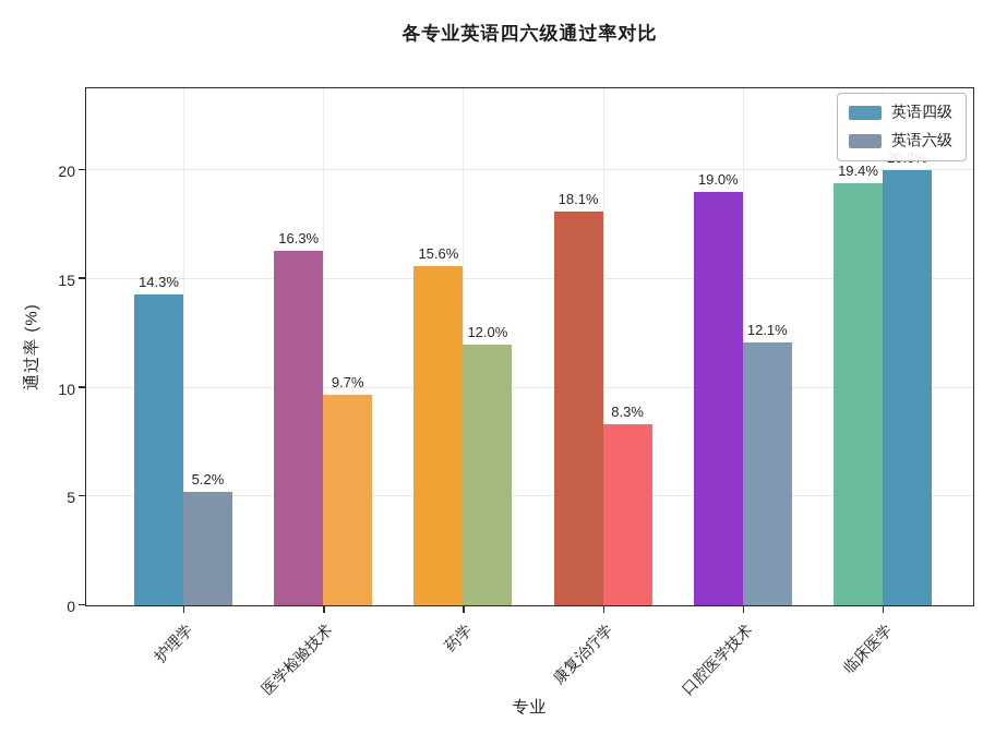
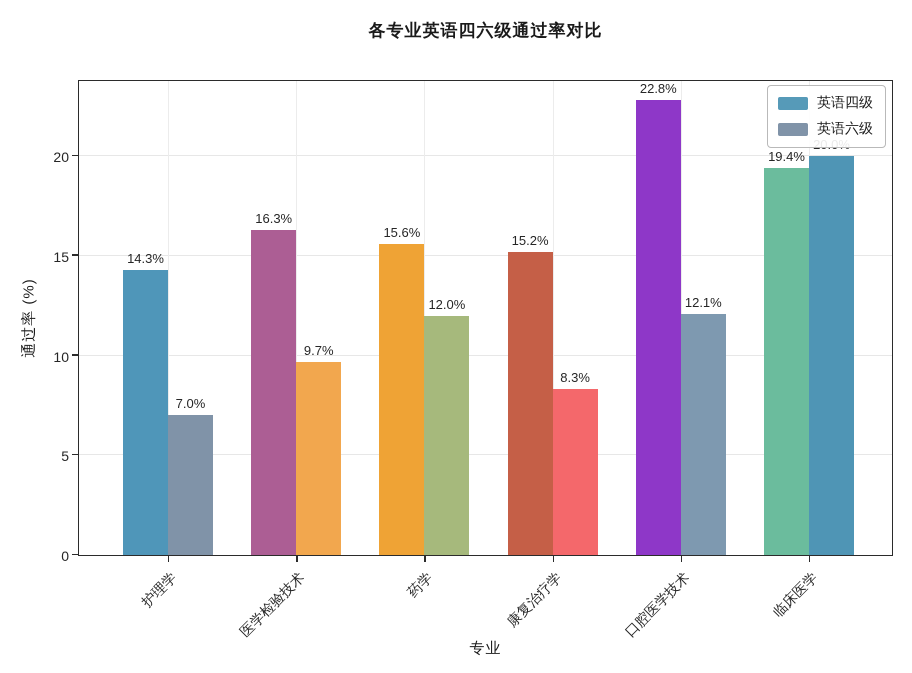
英语六级/护理学: 5.2% -> 7.0%
英语四级/康复治疗学: 18.1% -> 15.2%
英语四级/口腔医学技术: 19.0% -> 22.8%
